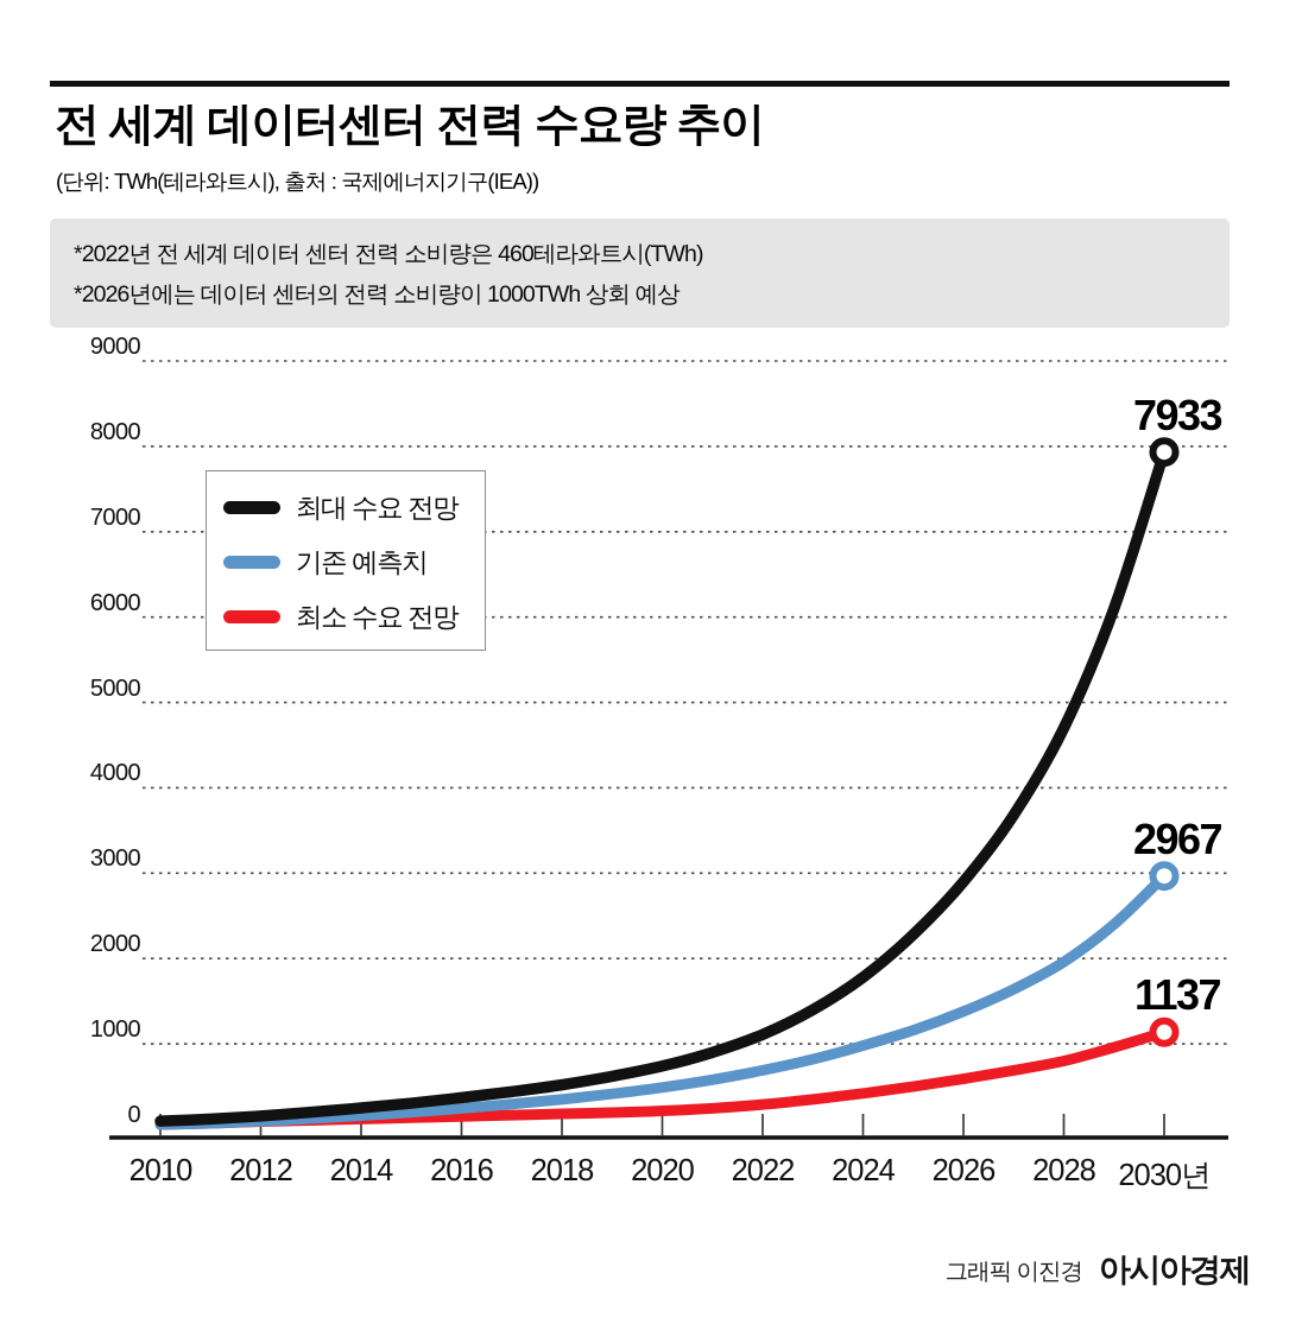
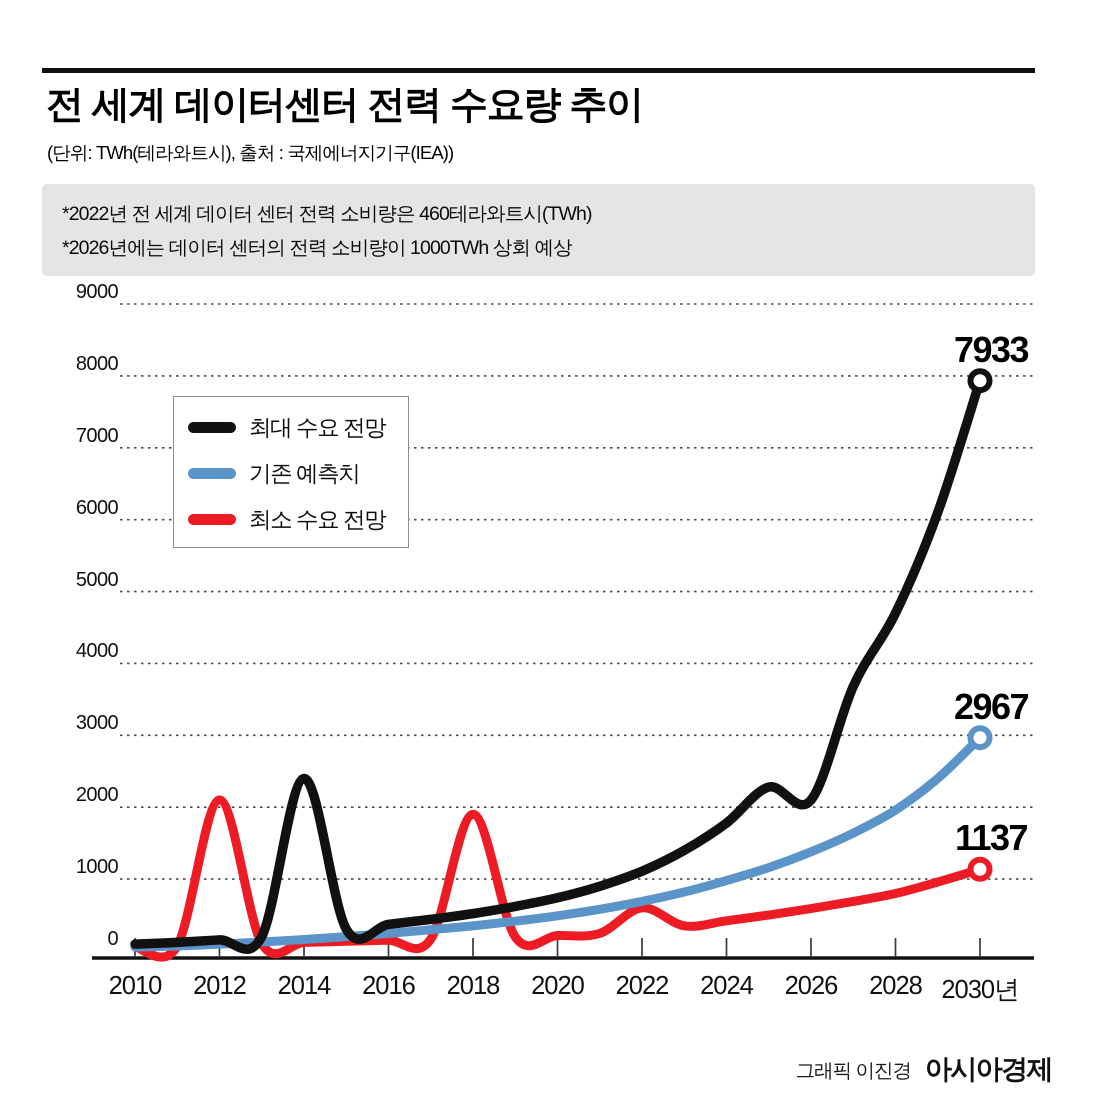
최소 수요 전망/2012: 100 -> 2100
최대 수요 전망/2014: 200 -> 2400
최소 수요 전망/2018: 200 -> 1900
최소 수요 전망/2022: 300 -> 600
최대 수요 전망/2026: 2900 -> 2100
